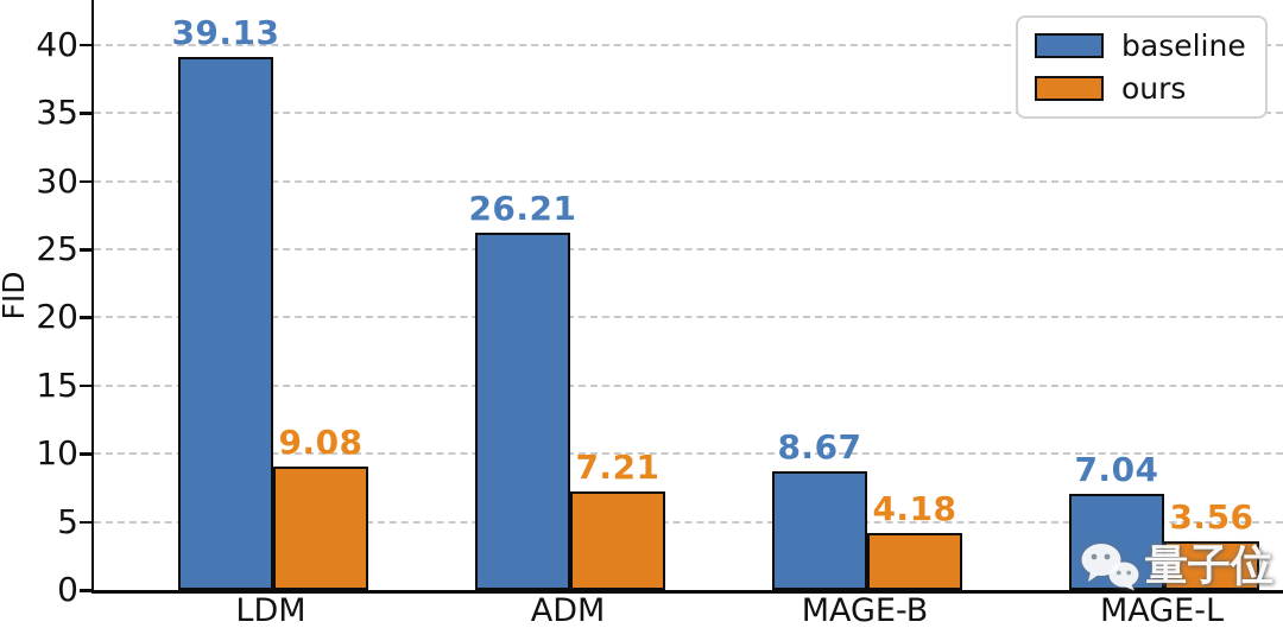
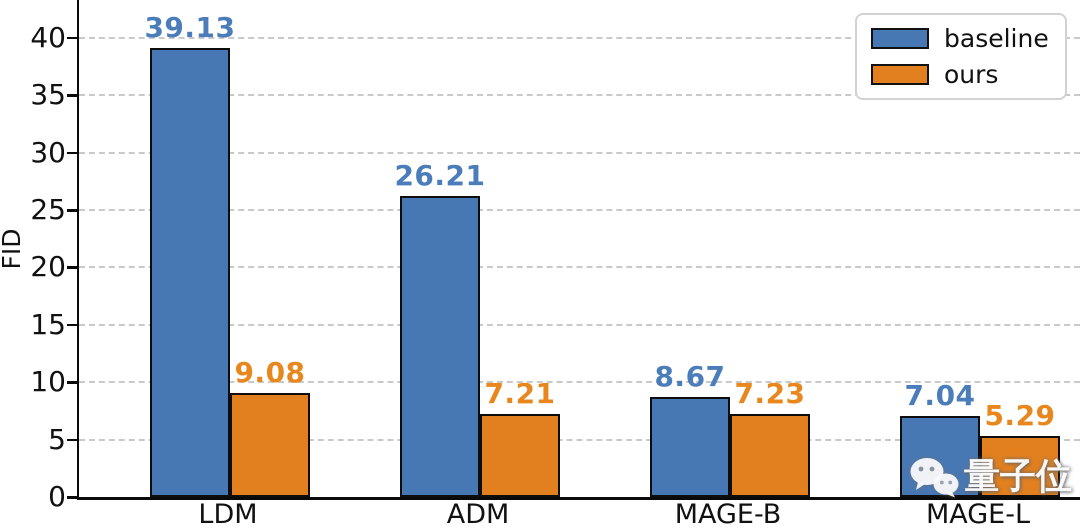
ours/MAGE-B: 4.18 -> 7.23
ours/MAGE-L: 3.56 -> 5.29
